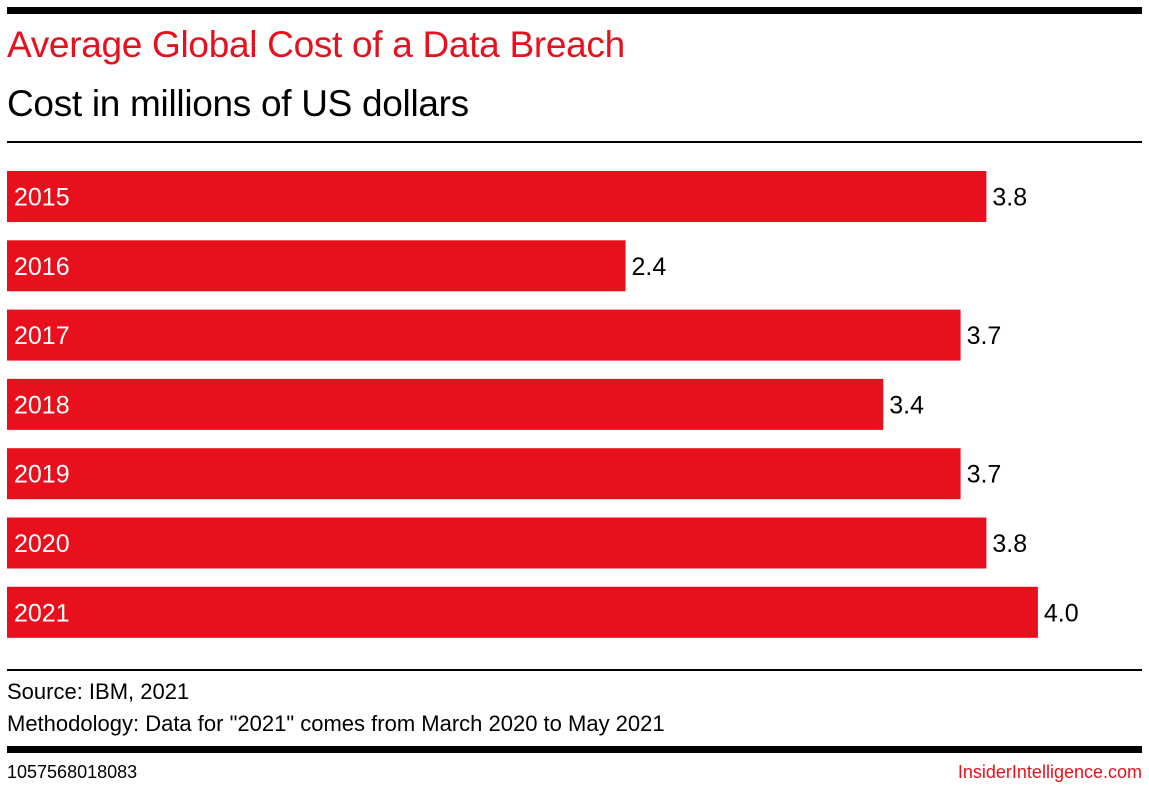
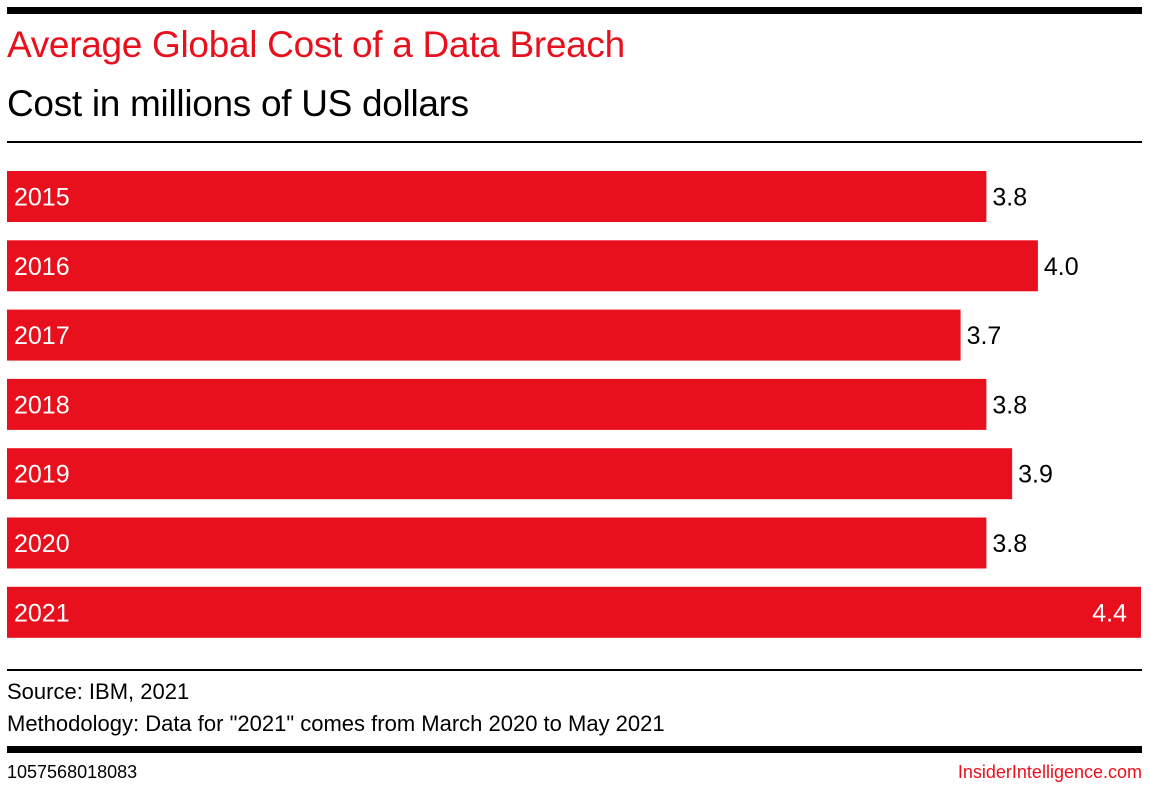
2016: 2.4 -> 4.0
2018: 3.4 -> 3.8
2019: 3.7 -> 3.9
2021: 4.0 -> 4.4
